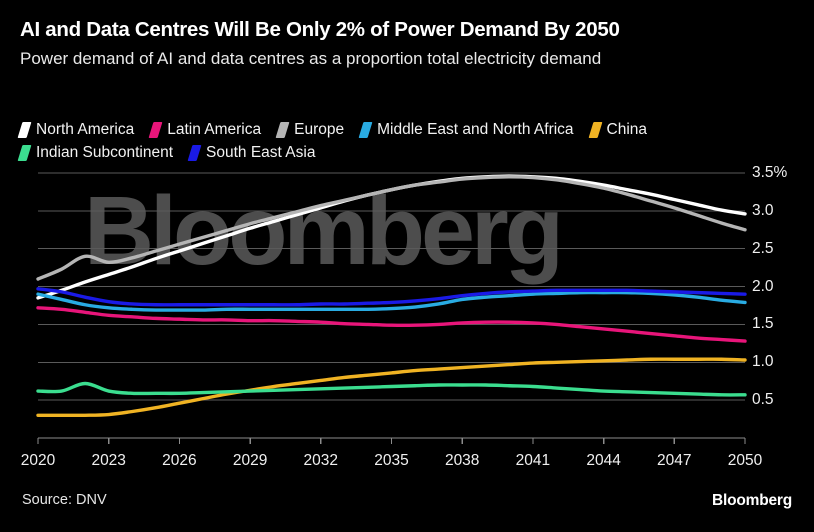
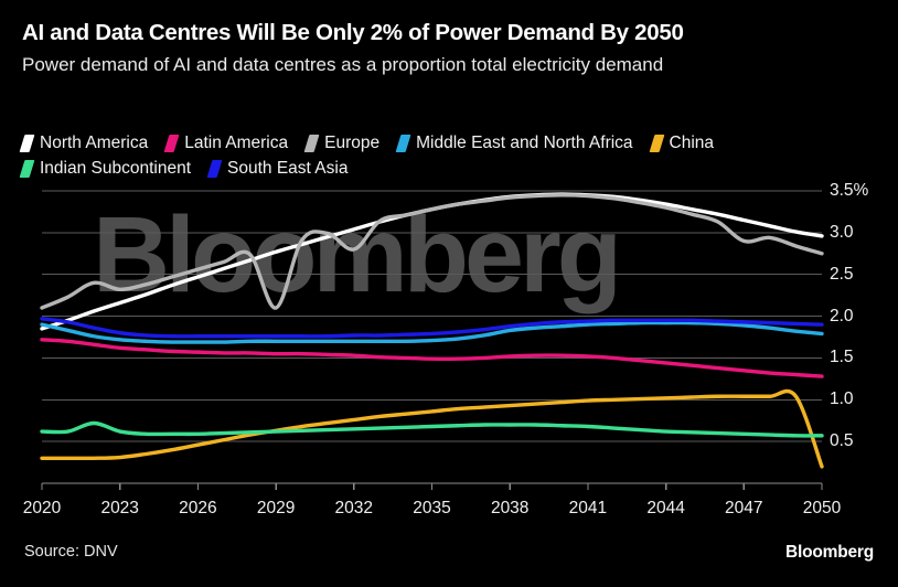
Europe/2029: 2.8% -> 2.1%
Europe/2032: 3.1% -> 2.8%
Europe/2047: 3.0% -> 2.9%
China/2050: 1.0% -> 0.2%
